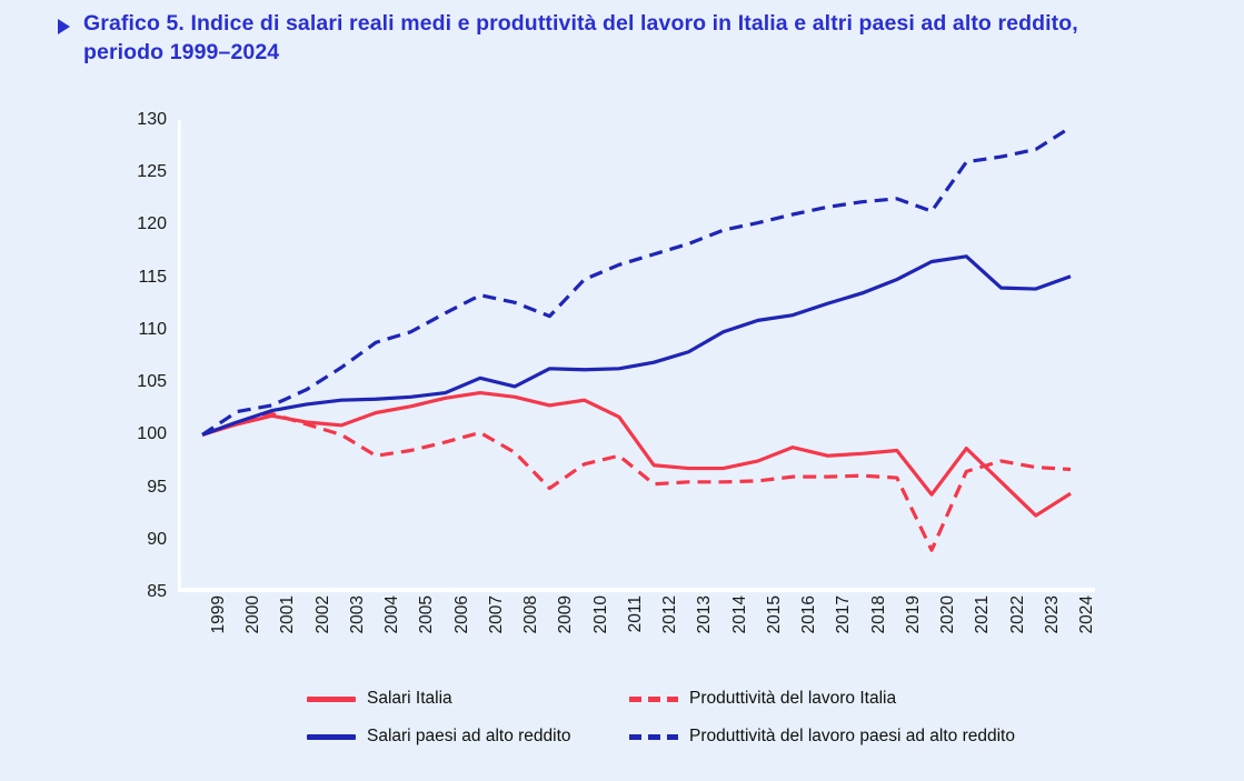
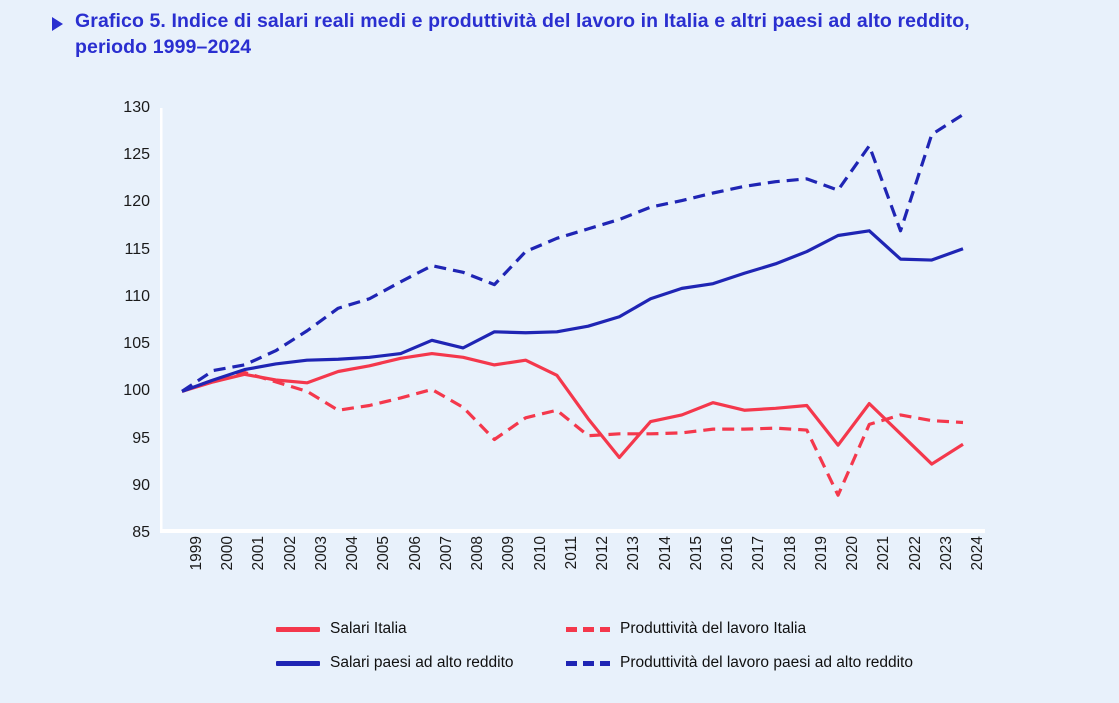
Salari Italia/2013: 97 -> 93
Produttività del lavoro paesi ad alto reddito/2022: 126 -> 117
